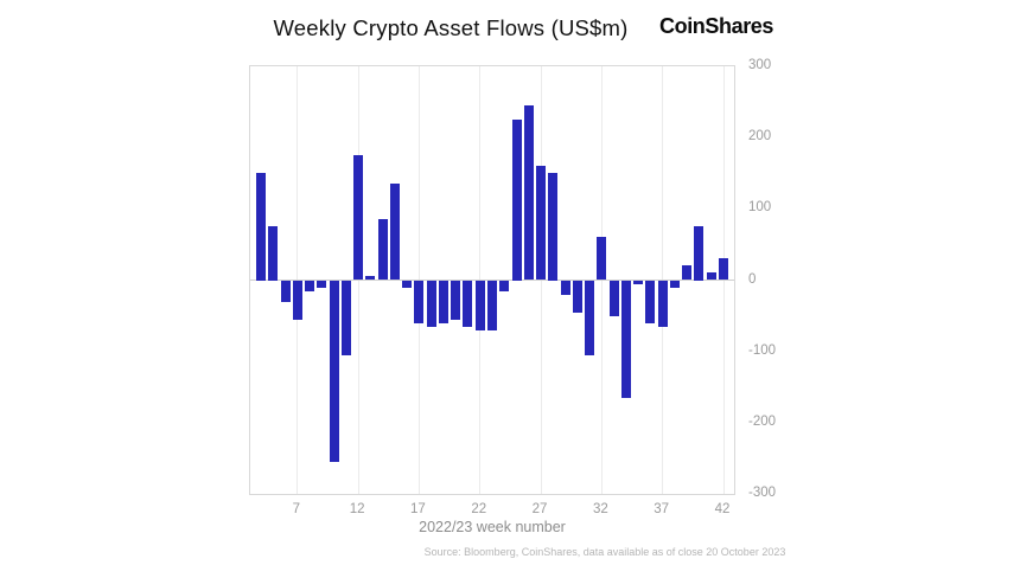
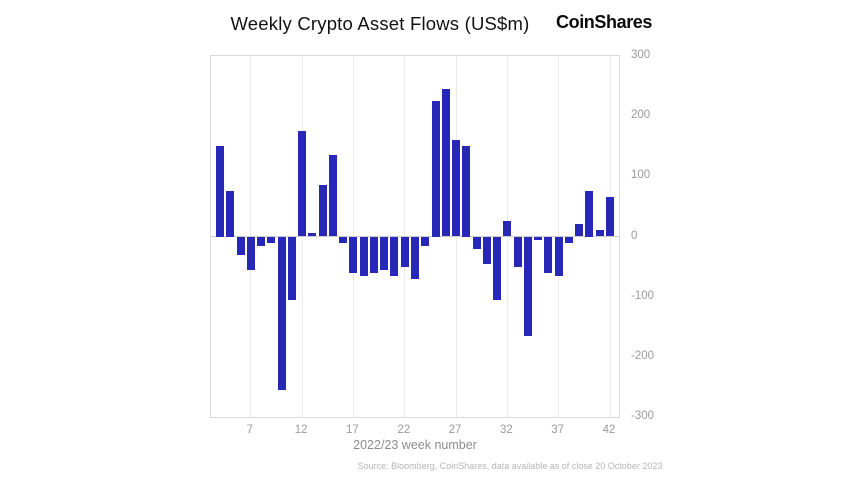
22: -70 -> -50
32: 60 -> 20
42: 30 -> 60
